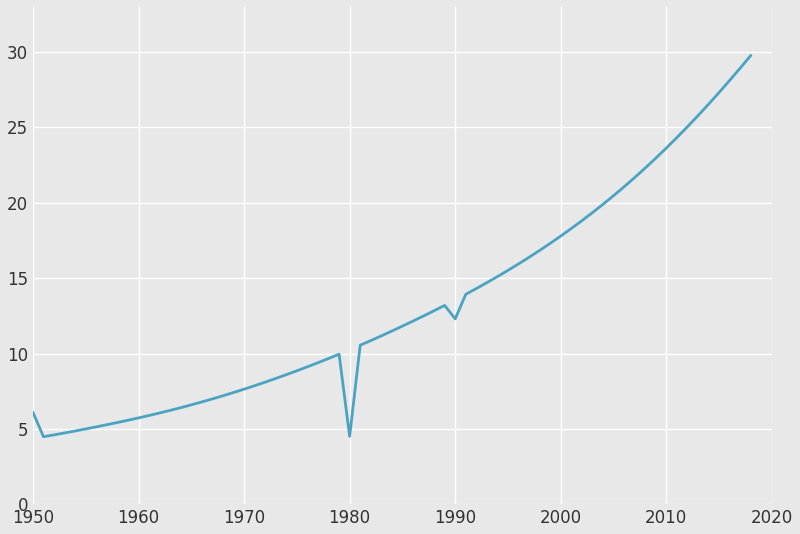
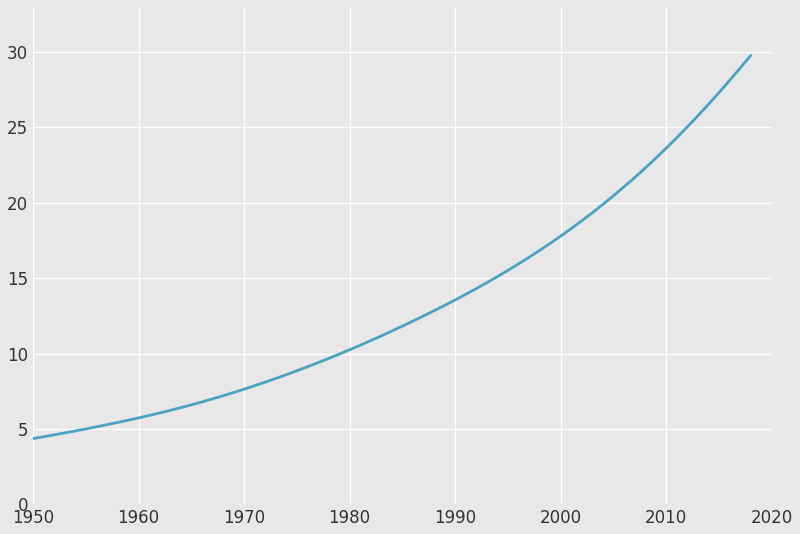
1950: 6.1 -> 4.4
1980: 4.5 -> 10.2
1990: 12.3 -> 13.6
